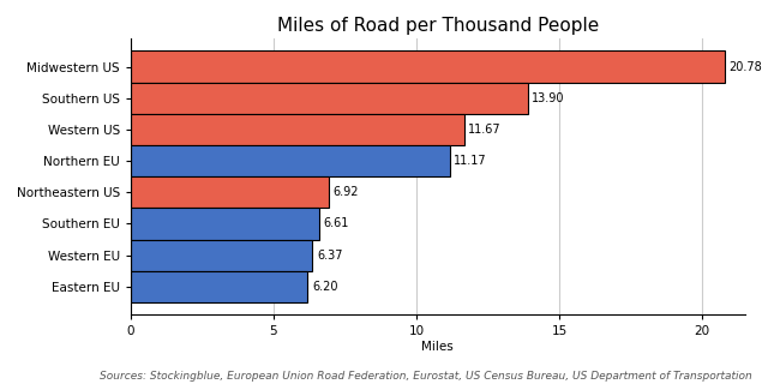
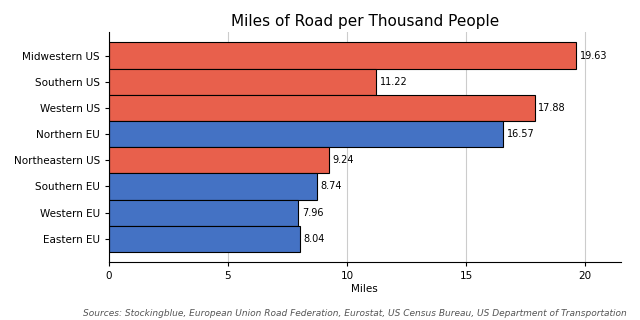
Midwestern US: 20.78 -> 19.63
Southern US: 13.90 -> 11.22
Western US: 11.67 -> 17.88
Northern EU: 11.17 -> 16.57
Northeastern US: 6.92 -> 9.24
Southern EU: 6.61 -> 8.74
Western EU: 6.37 -> 7.96
Eastern EU: 6.20 -> 8.04
